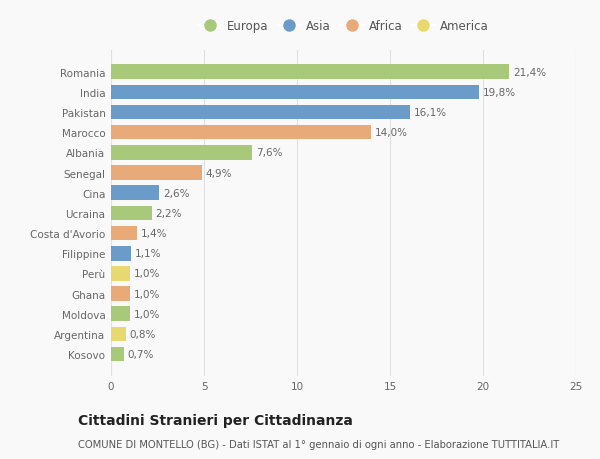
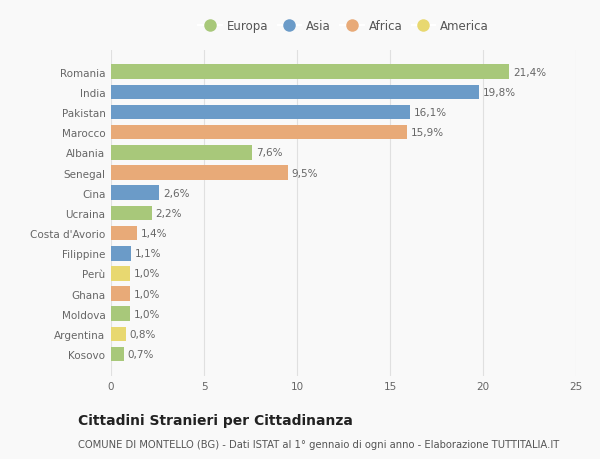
Marocco: 14,0% -> 15,9%
Senegal: 4,9% -> 9,5%
